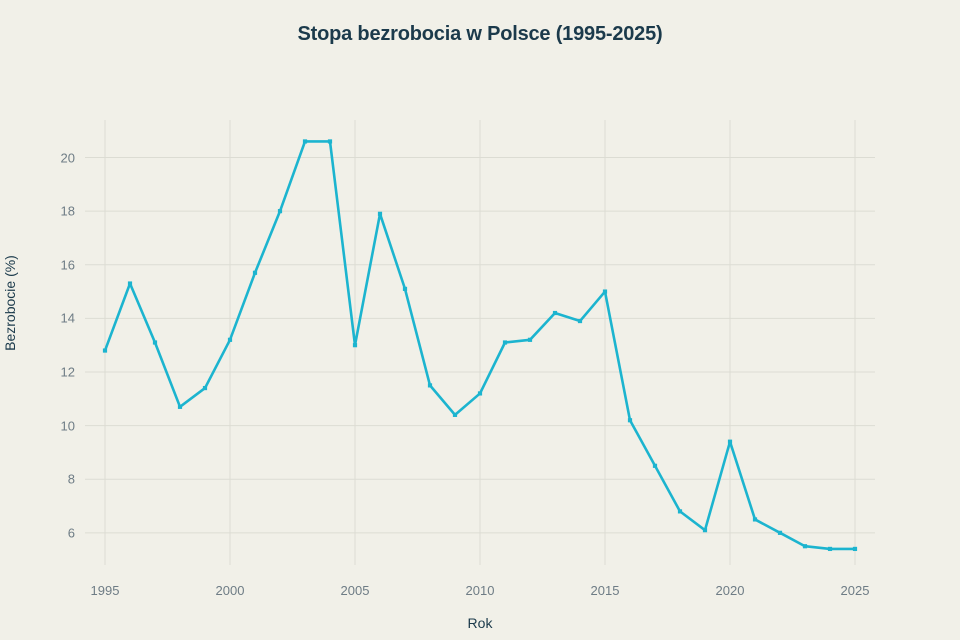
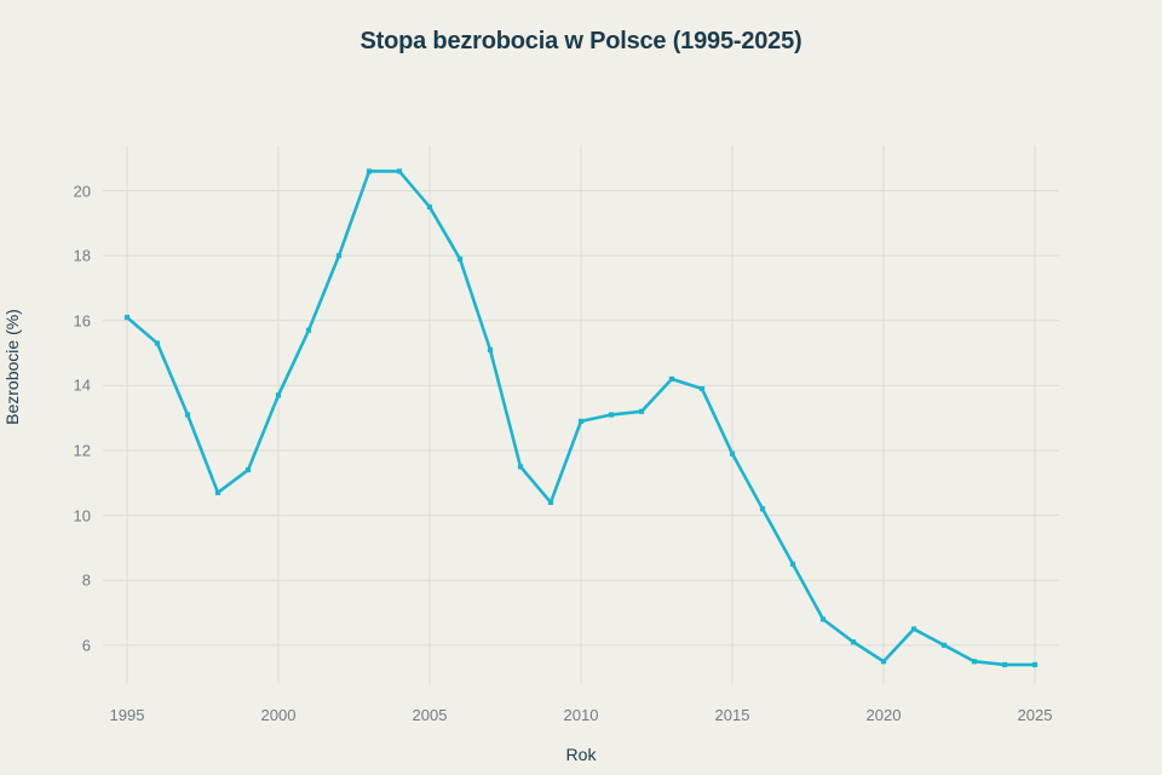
1995: 12.8 -> 16.1
2000: 13.2 -> 13.7
2005: 13.0 -> 19.5
2010: 11.2 -> 12.9
2015: 15.0 -> 11.9
2020: 9.4 -> 5.5
